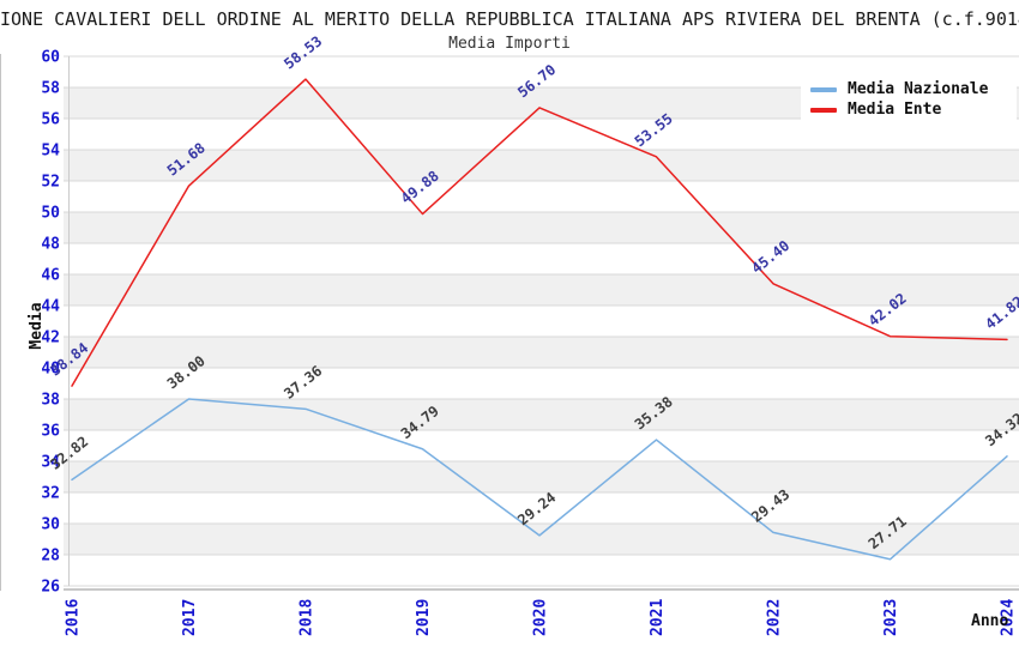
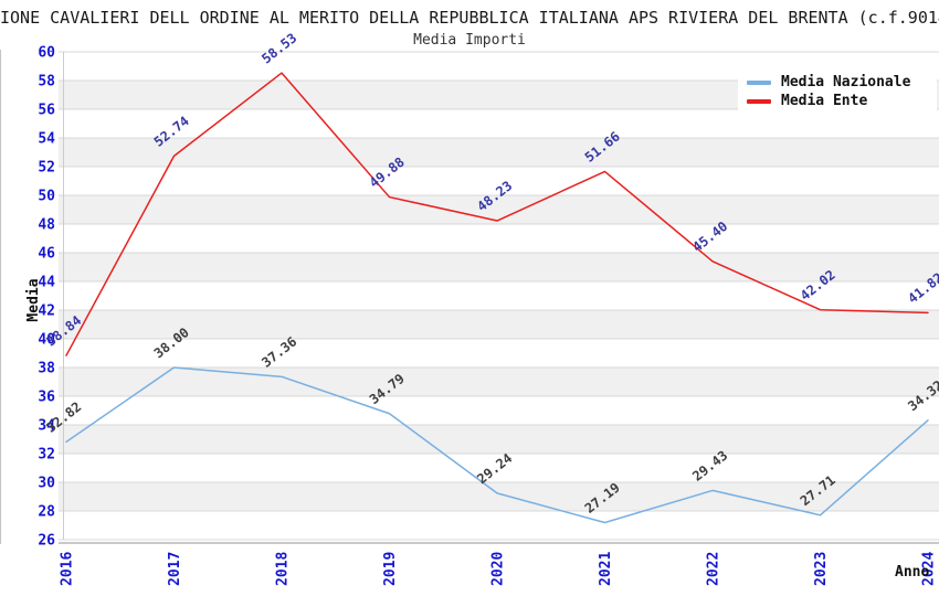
Media Ente/2017: 51.68 -> 52.74
Media Ente/2020: 56.70 -> 48.23
Media Nazionale/2021: 35.38 -> 27.19
Media Ente/2021: 53.55 -> 51.66
